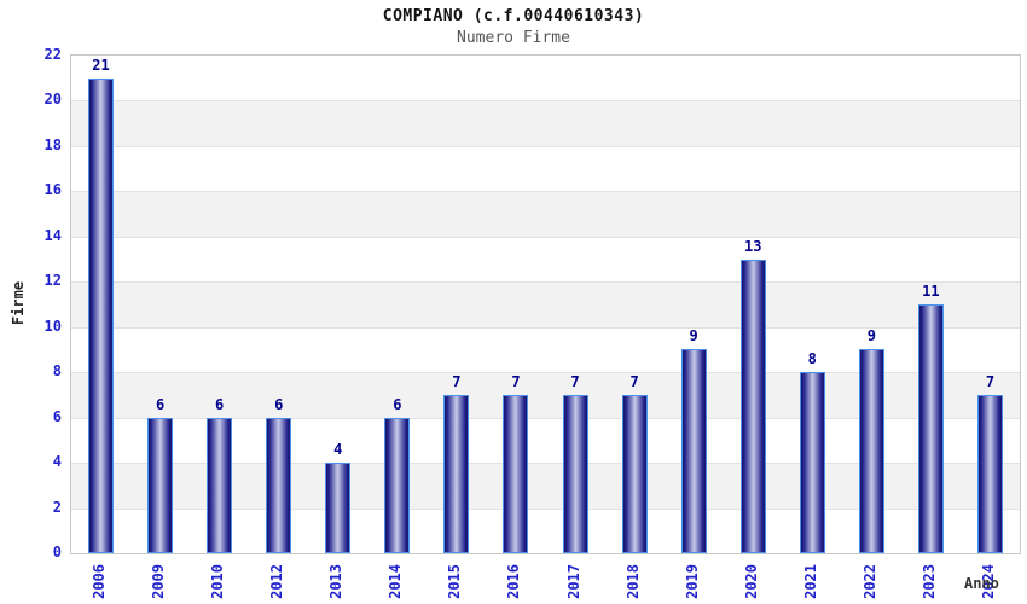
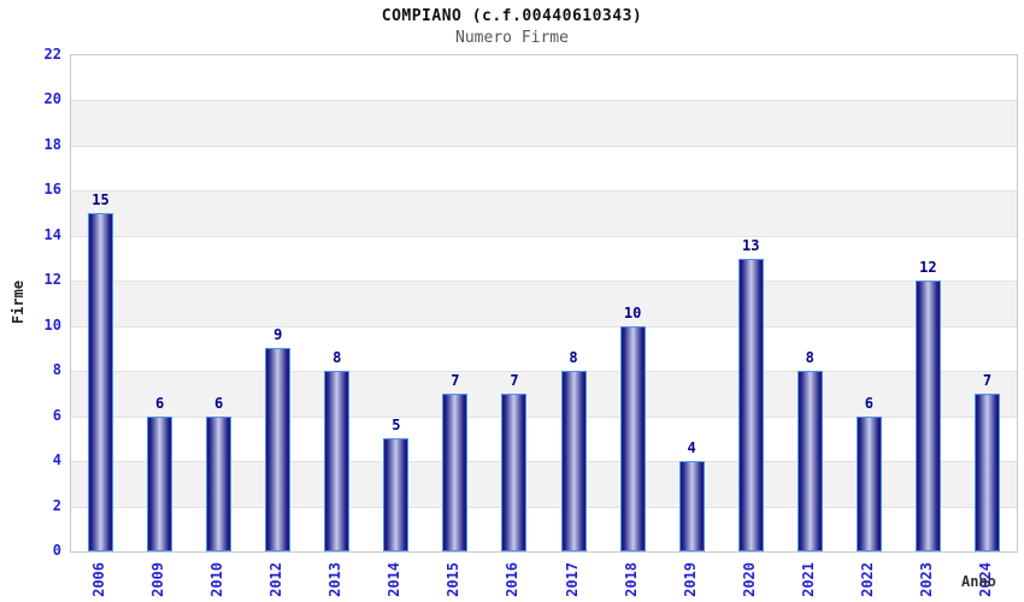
2006: 21 -> 15
2012: 6 -> 9
2013: 4 -> 8
2014: 6 -> 5
2017: 7 -> 8
2018: 7 -> 10
2019: 9 -> 4
2022: 9 -> 6
2023: 11 -> 12
